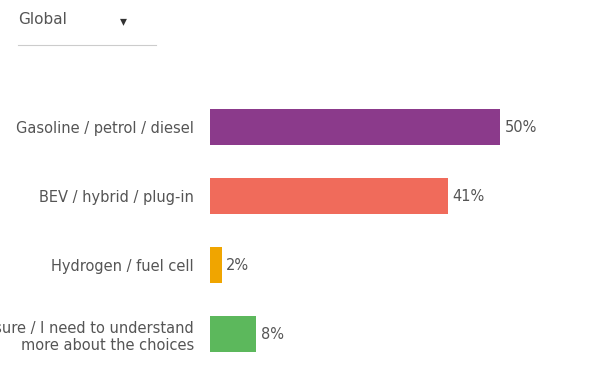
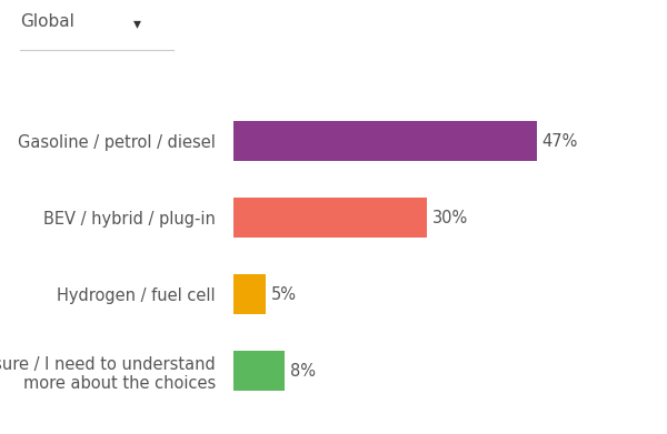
Gasoline / petrol / diesel: 50% -> 47%
BEV / hybrid / plug-in: 41% -> 30%
Hydrogen / fuel cell: 2% -> 5%
